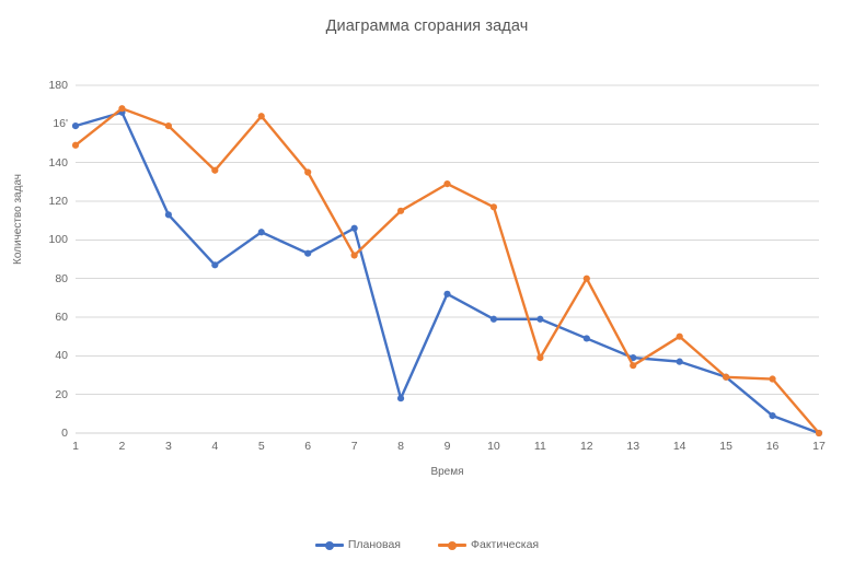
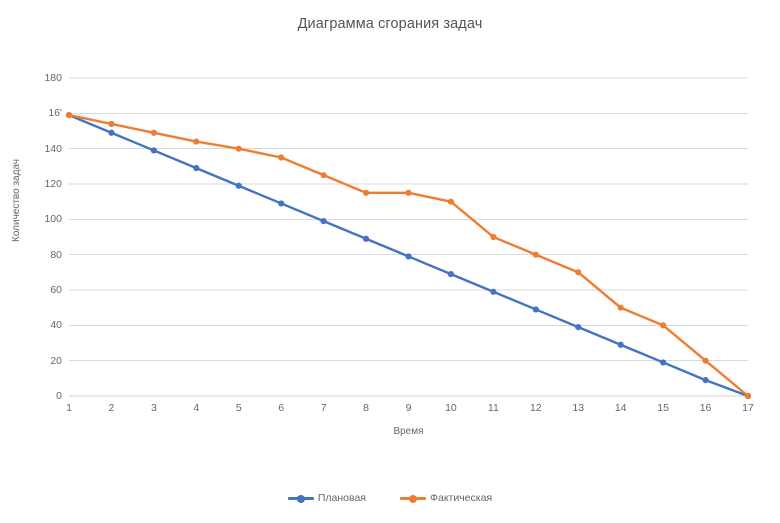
Фактическая/1: 149 -> 159
Плановая/2: 166 -> 149
Фактическая/2: 168 -> 154
Плановая/3: 113 -> 139
Фактическая/3: 159 -> 149
Плановая/4: 87 -> 129
Фактическая/4: 136 -> 144
Плановая/5: 104 -> 119
Фактическая/5: 164 -> 140
Плановая/6: 93 -> 109
Плановая/7: 106 -> 99
Фактическая/7: 92 -> 125
Плановая/8: 18 -> 89
Плановая/9: 72 -> 79
Фактическая/9: 129 -> 115
Плановая/10: 59 -> 69
Фактическая/10: 117 -> 110
Фактическая/11: 39 -> 90
Фактическая/13: 35 -> 70
Плановая/14: 37 -> 29
Плановая/15: 29 -> 19
Фактическая/15: 29 -> 40
Фактическая/16: 28 -> 20
